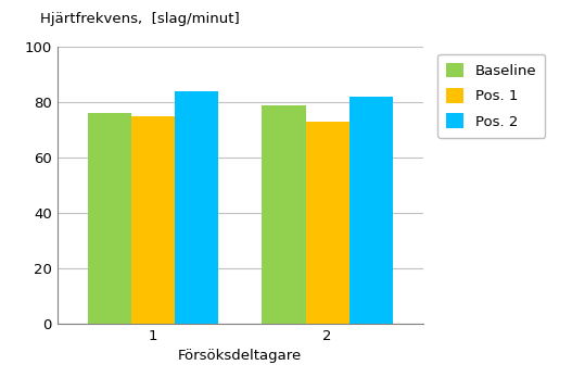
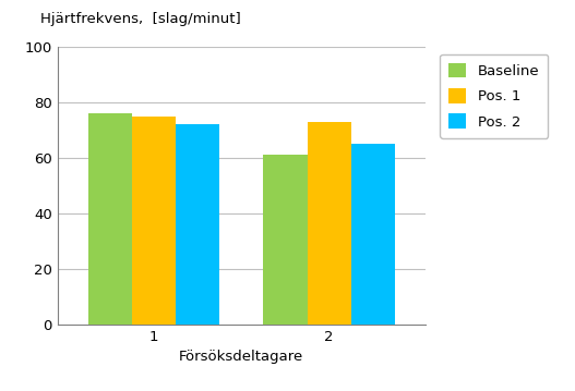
Pos. 2/1: 84 -> 72
Baseline/2: 79 -> 61
Pos. 2/2: 82 -> 65
